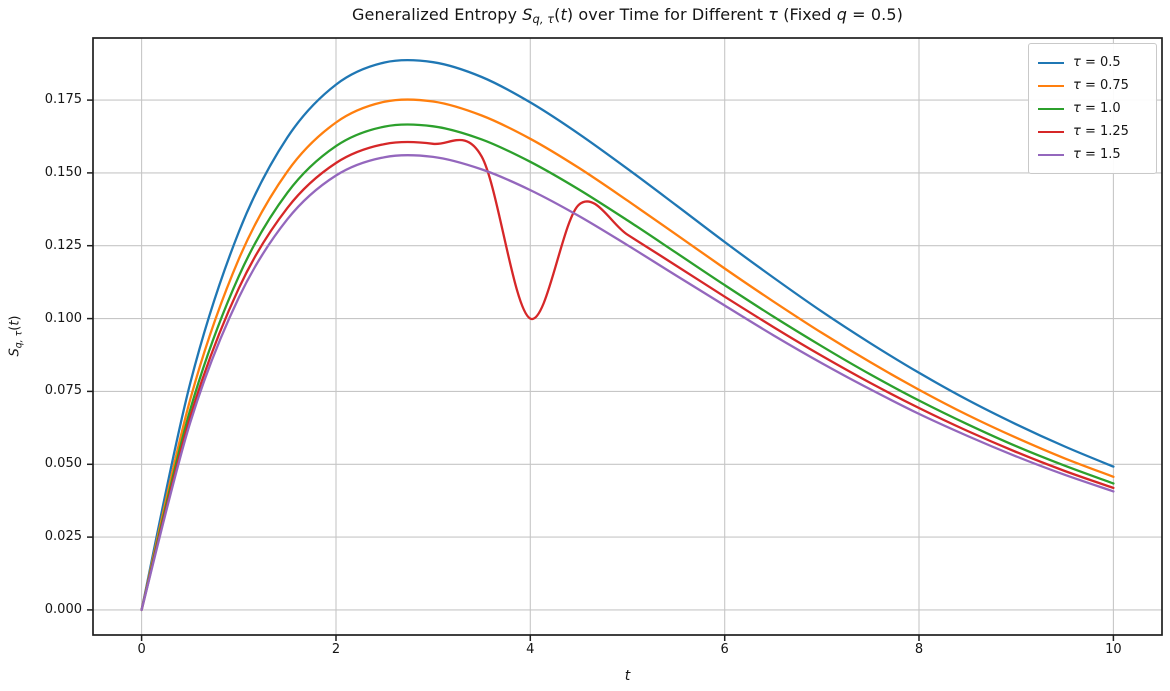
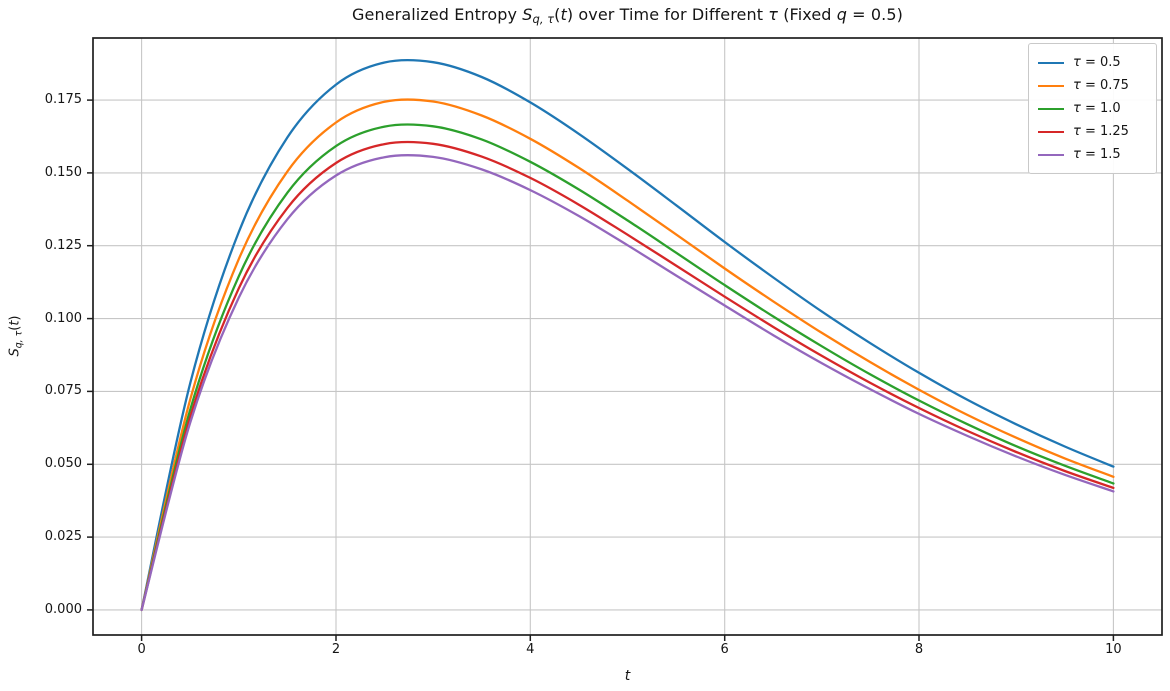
τ = 1.25/4: 0.100 -> 0.148
